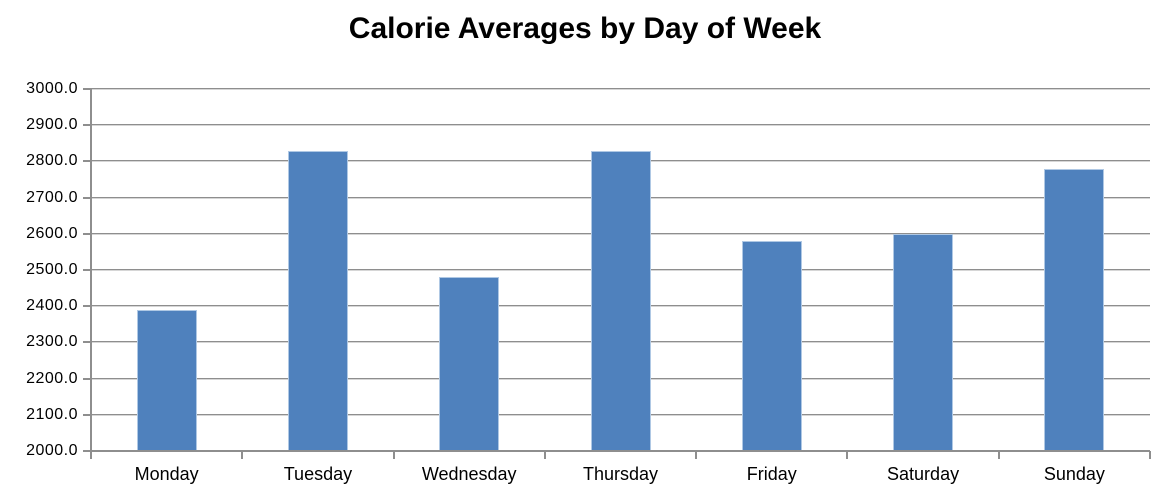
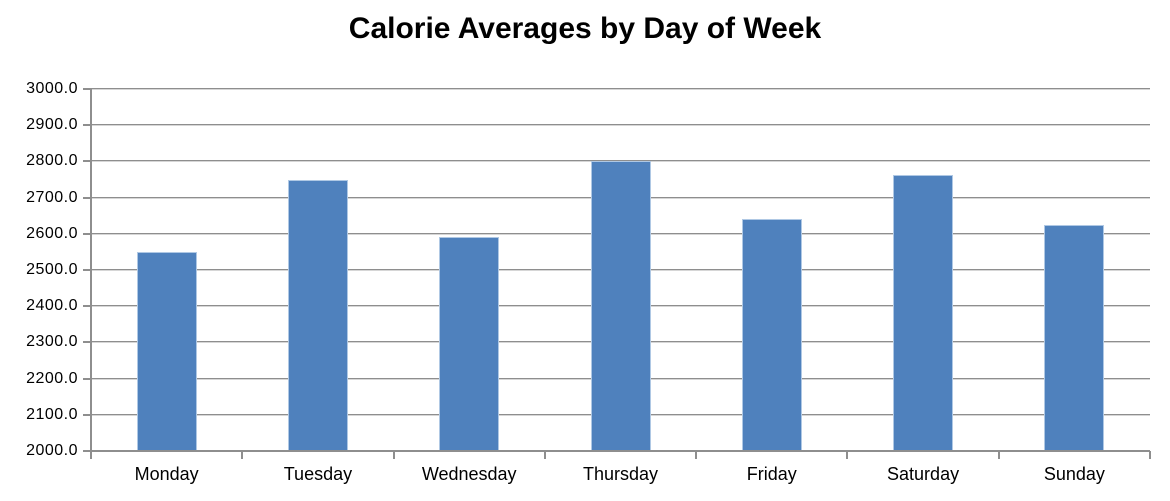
Monday: 2390 -> 2550
Tuesday: 2830 -> 2750
Wednesday: 2480 -> 2590
Thursday: 2830 -> 2800
Friday: 2580 -> 2640
Saturday: 2600 -> 2760
Sunday: 2780 -> 2620
